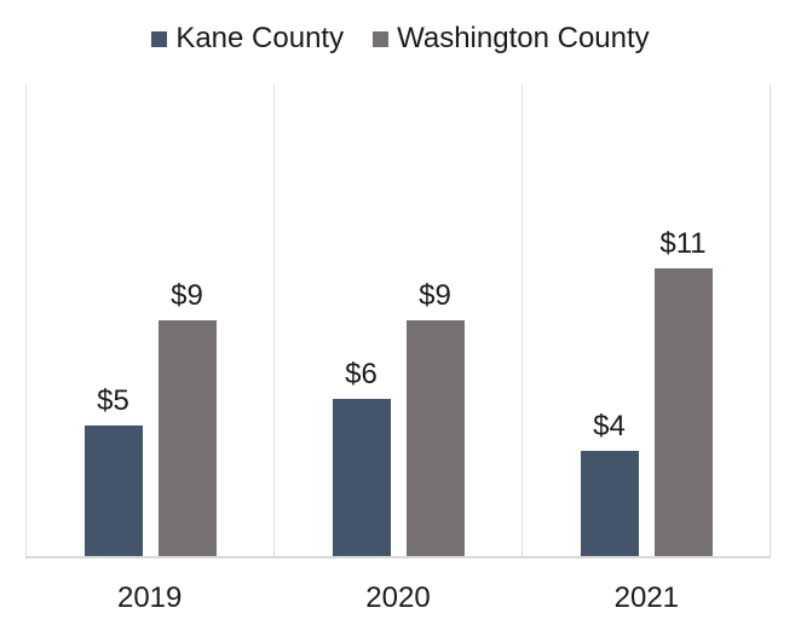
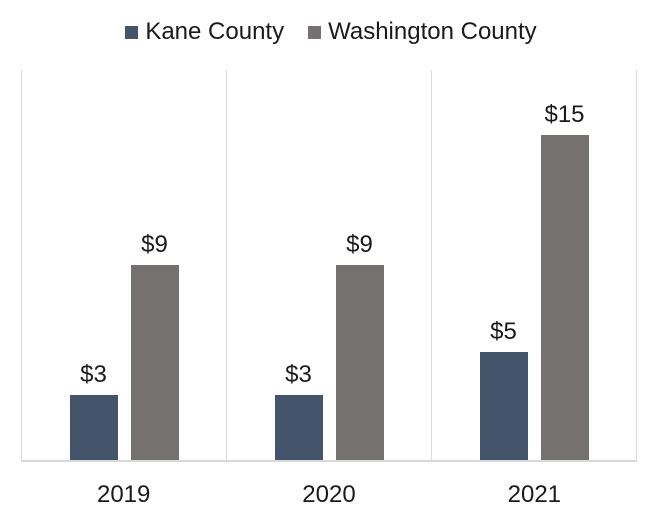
Kane County/2019: $5 -> $3
Kane County/2020: $6 -> $3
Kane County/2021: $4 -> $5
Washington County/2021: $11 -> $15
